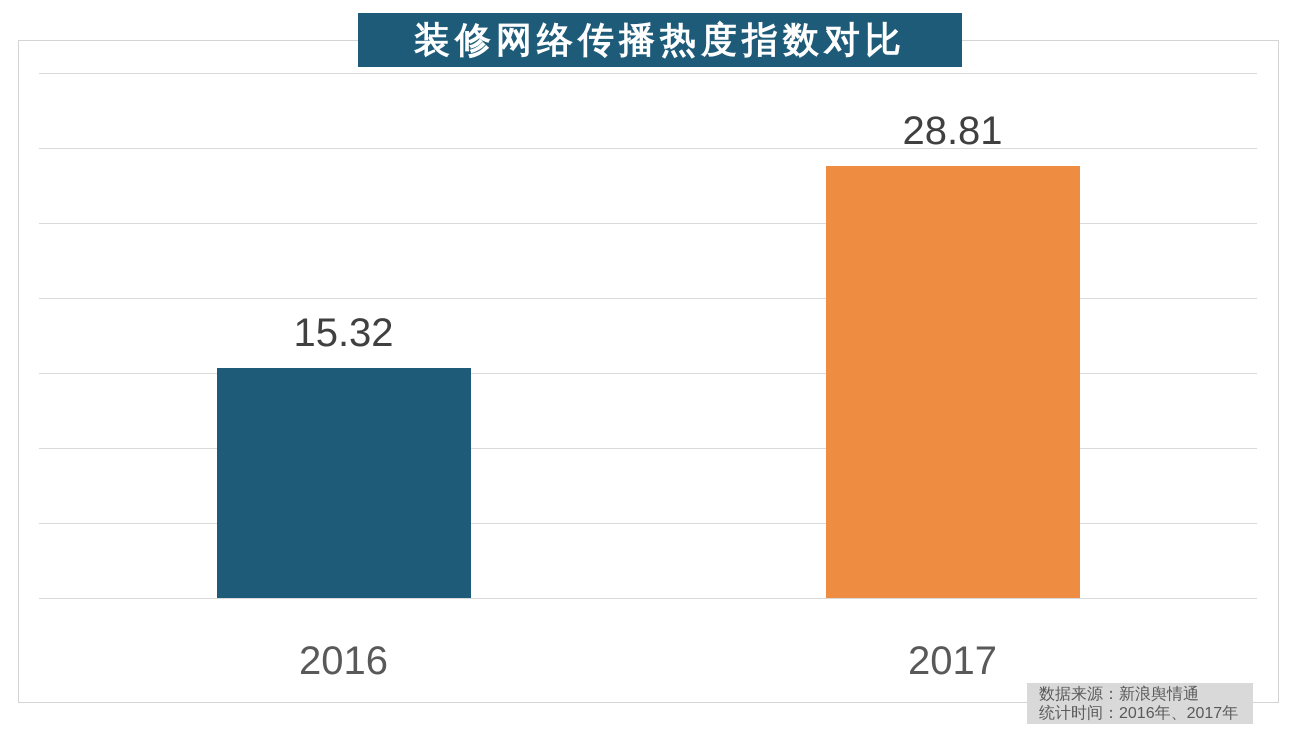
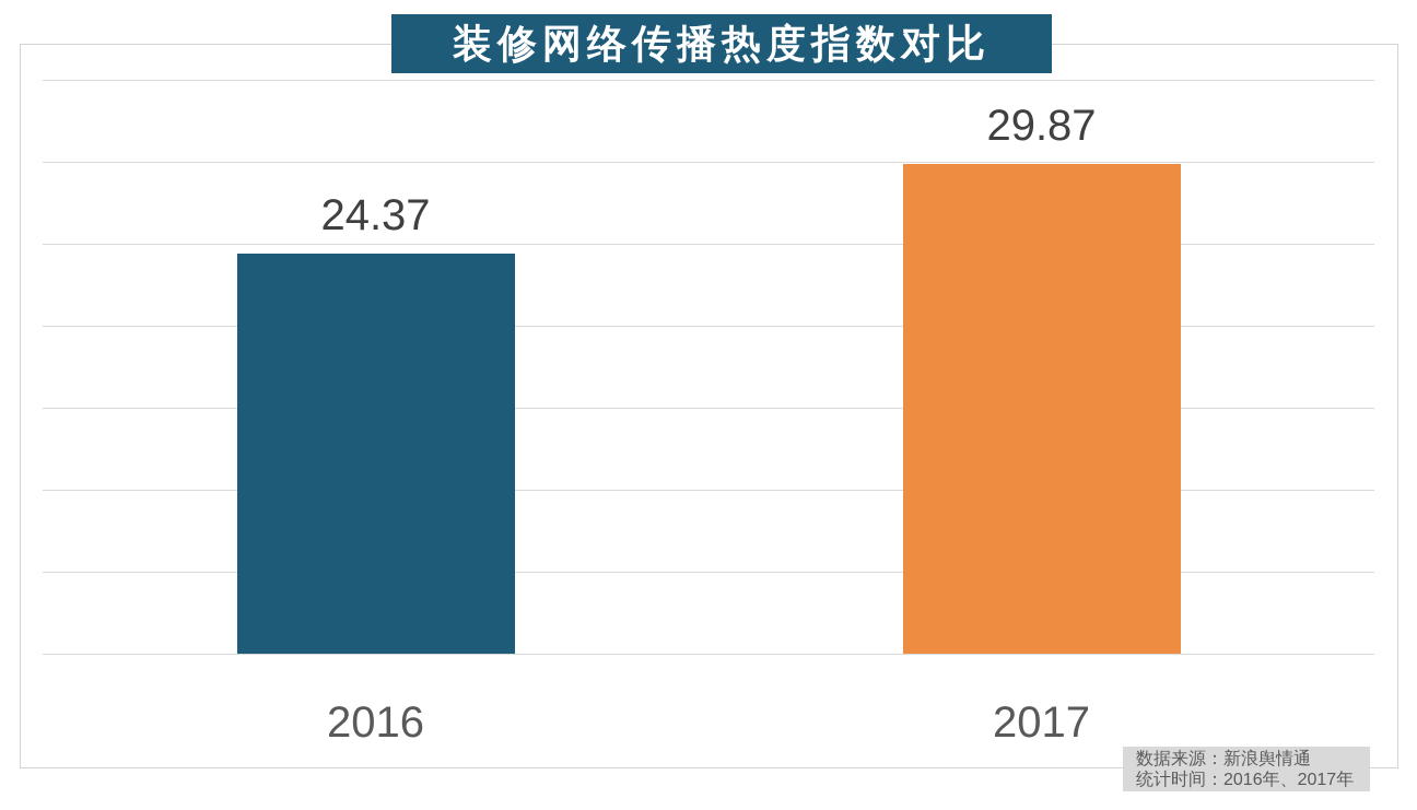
2016: 15.32 -> 24.37
2017: 28.81 -> 29.87
